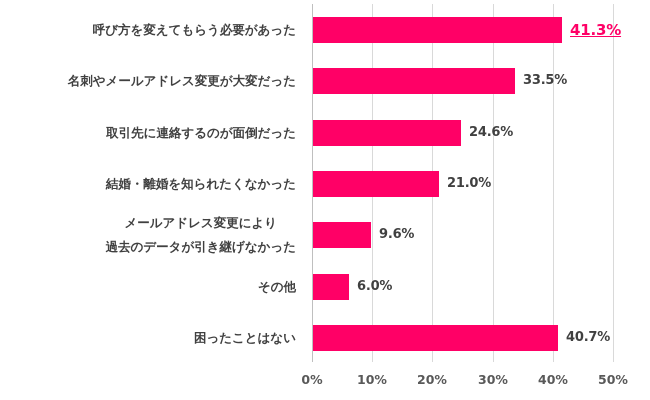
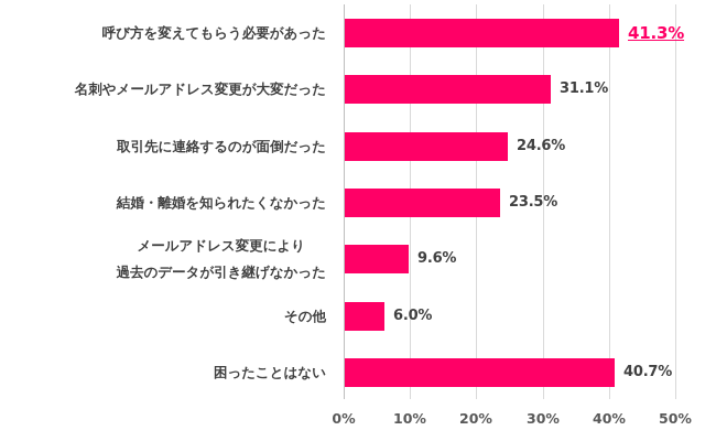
名刺やメールアドレス変更が大変だった: 33.5% -> 31.1%
結婚・離婚を知られたくなかった: 21.0% -> 23.5%
